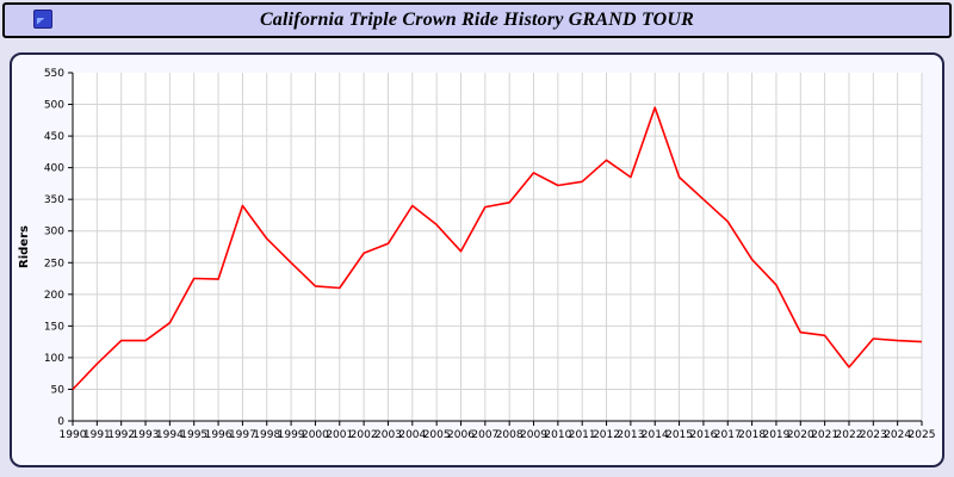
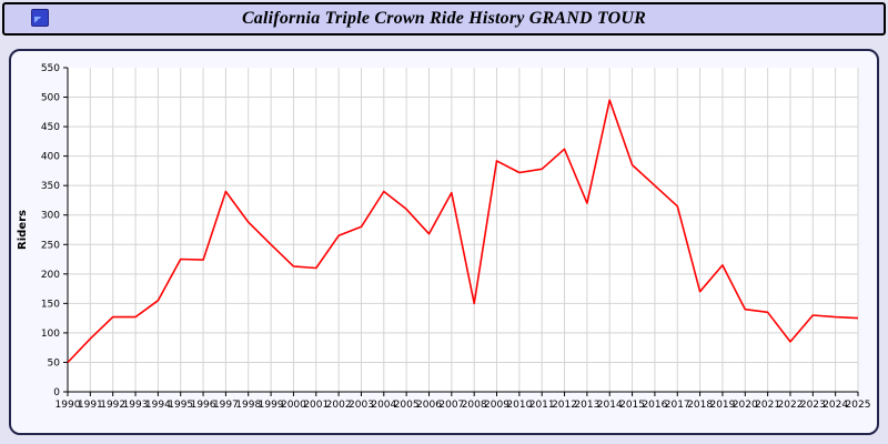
2008: 340 -> 150
2013: 380 -> 320
2018: 260 -> 170
